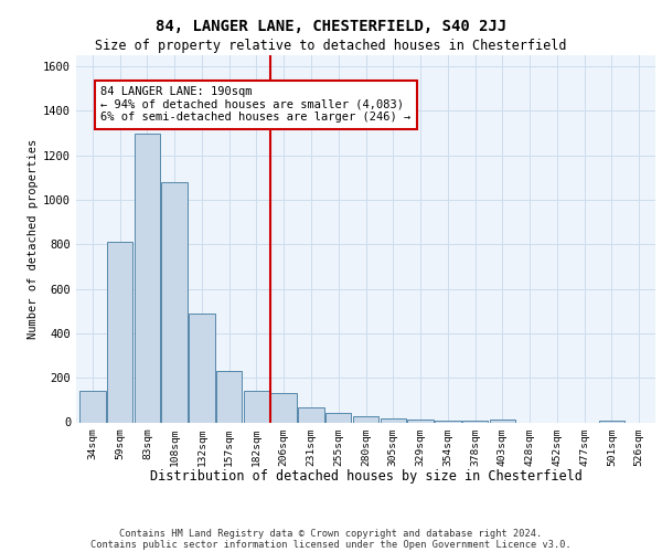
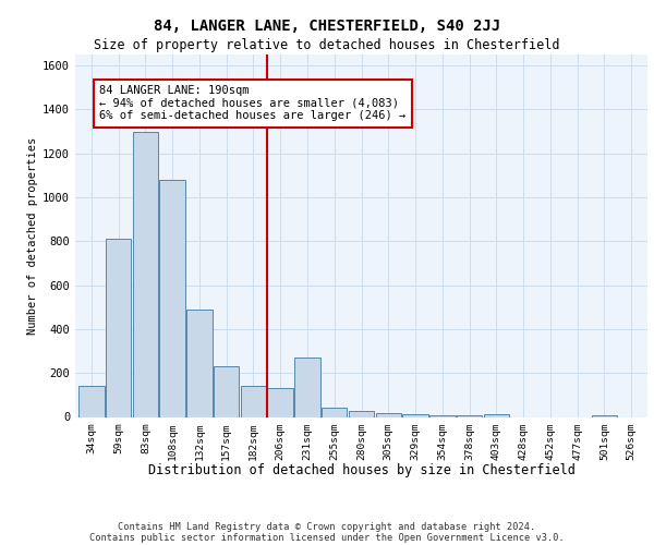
231sqm: 65 -> 270
